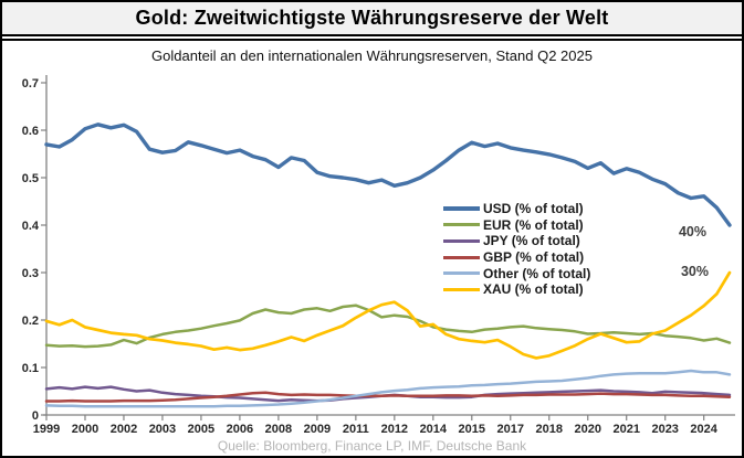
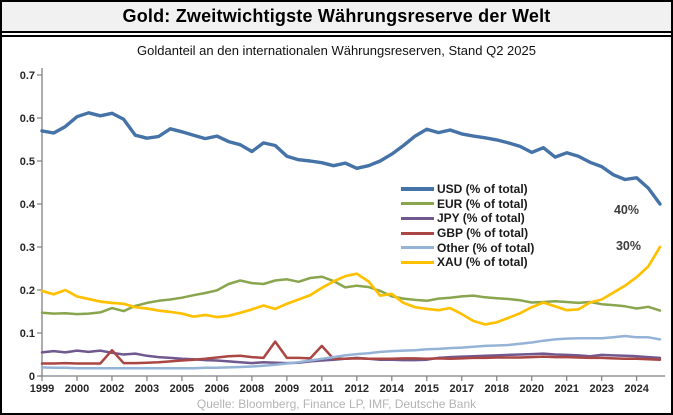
GBP (% of total)/2002: 0.03 -> 0.06
GBP (% of total)/2009: 0.04 -> 0.08
GBP (% of total)/2011: 0.04 -> 0.07
